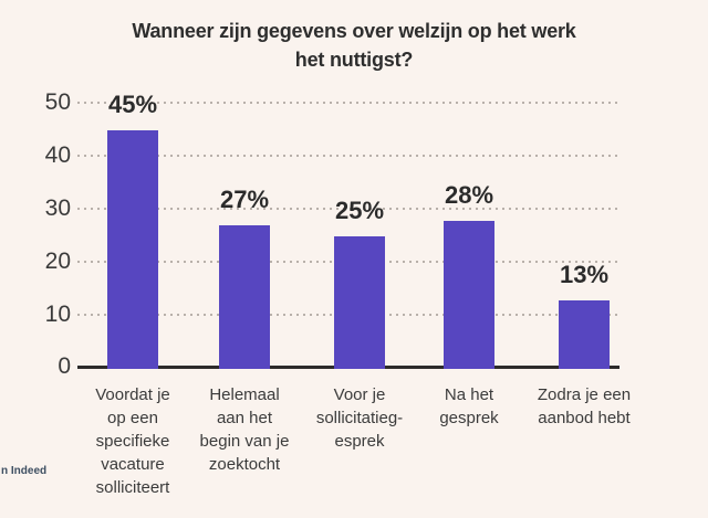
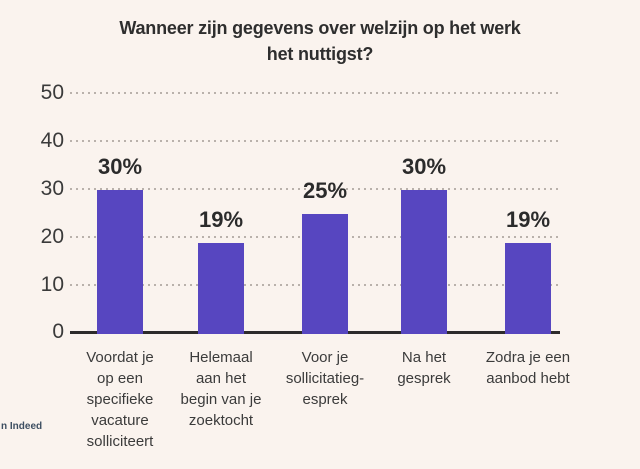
Voordat je op een specifieke vacature solliciteert: 45% -> 30%
Helemaal aan het begin van je zoektocht: 27% -> 19%
Na het gesprek: 28% -> 30%
Zodra je een aanbod hebt: 13% -> 19%
